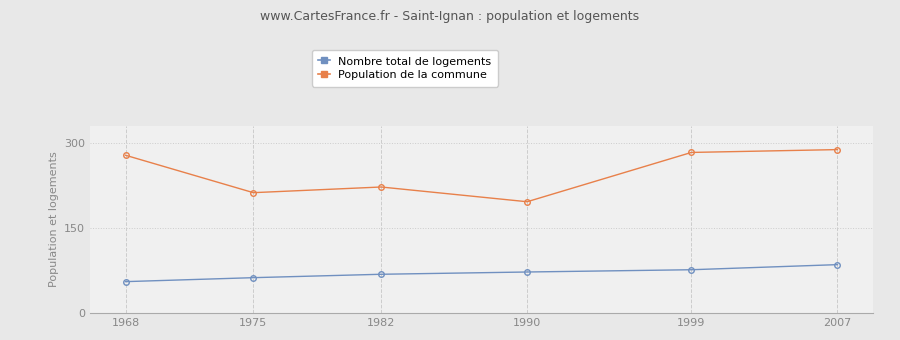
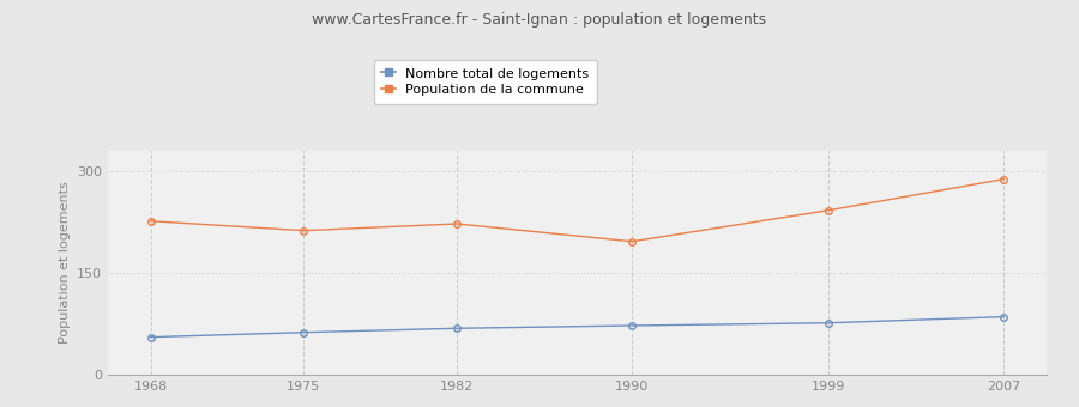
Population de la commune/1968: 278 -> 226
Population de la commune/1999: 283 -> 242
